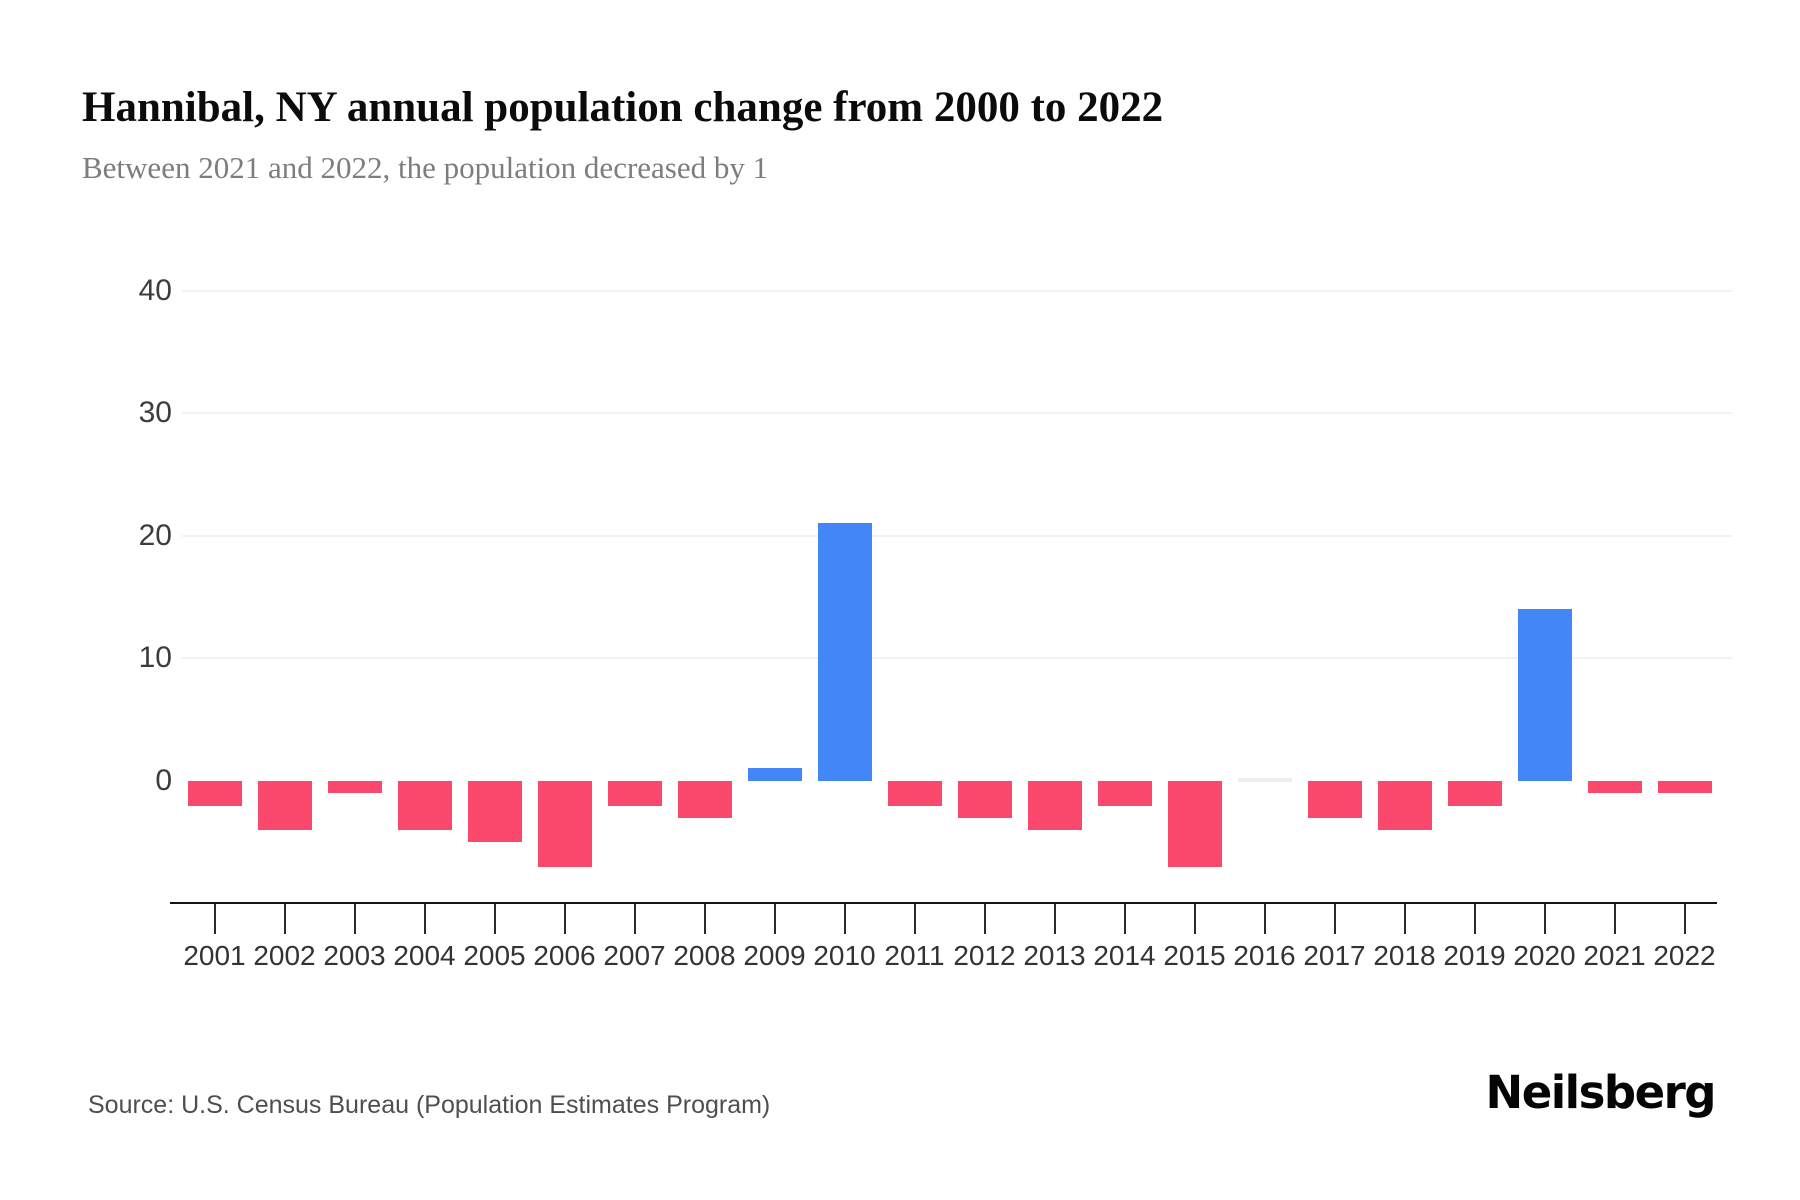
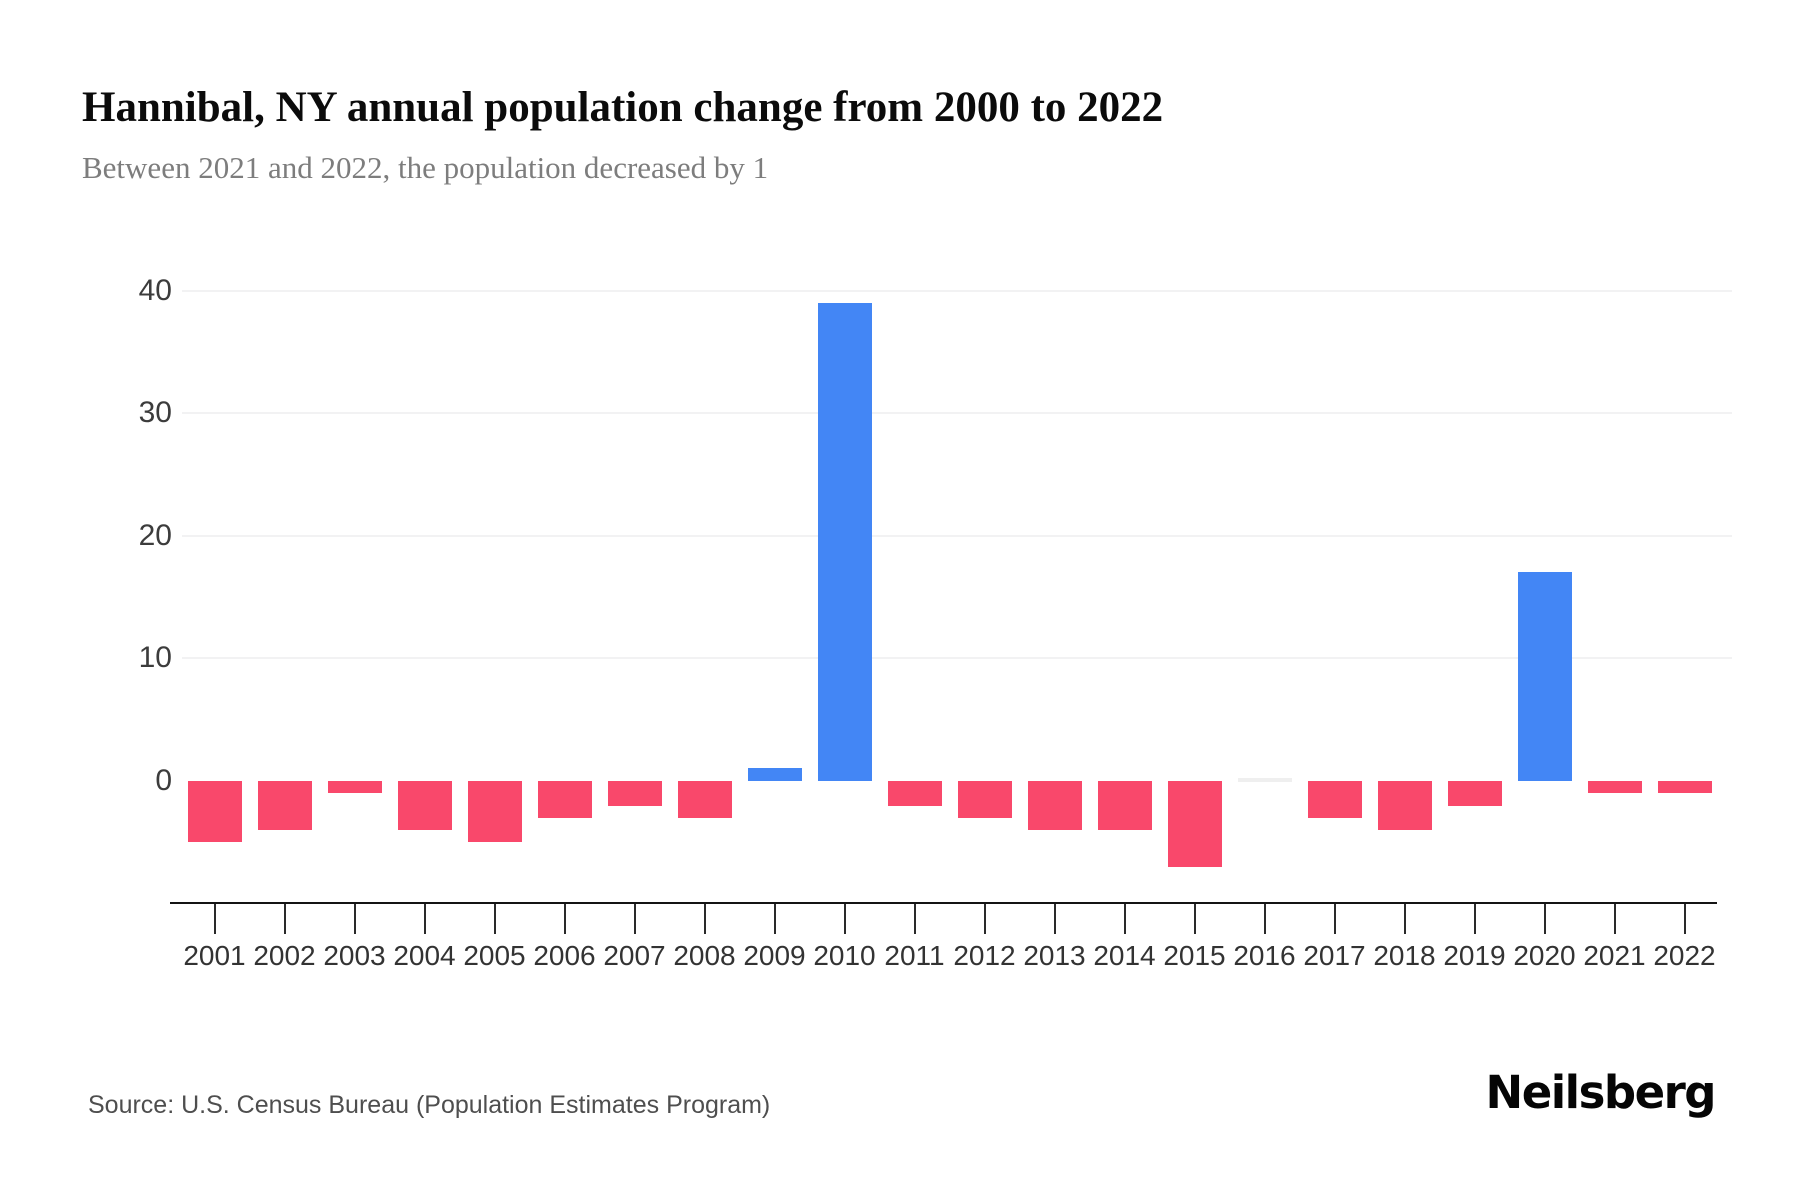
2001: -2 -> -5
2006: -7 -> -3
2010: 21 -> 39
2014: -2 -> -4
2020: 14 -> 17
